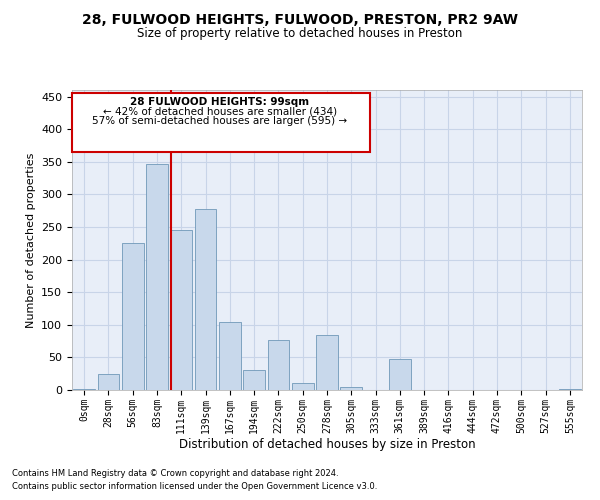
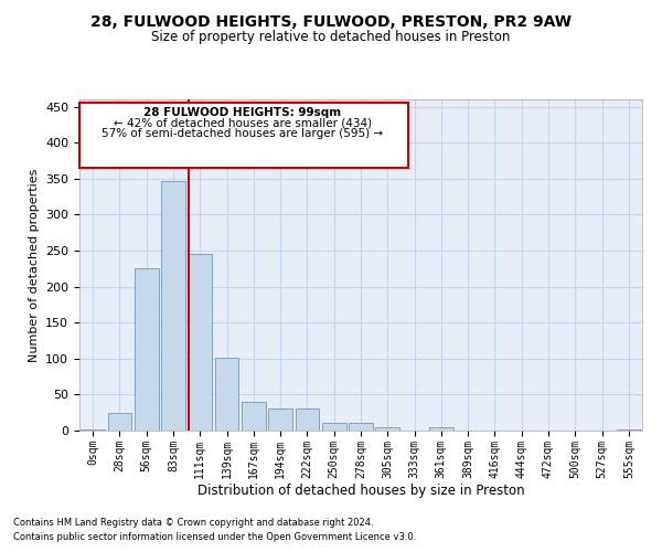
139sqm: 278 -> 101
167sqm: 104 -> 40
222sqm: 76 -> 30
278sqm: 84 -> 10
361sqm: 48 -> 5
